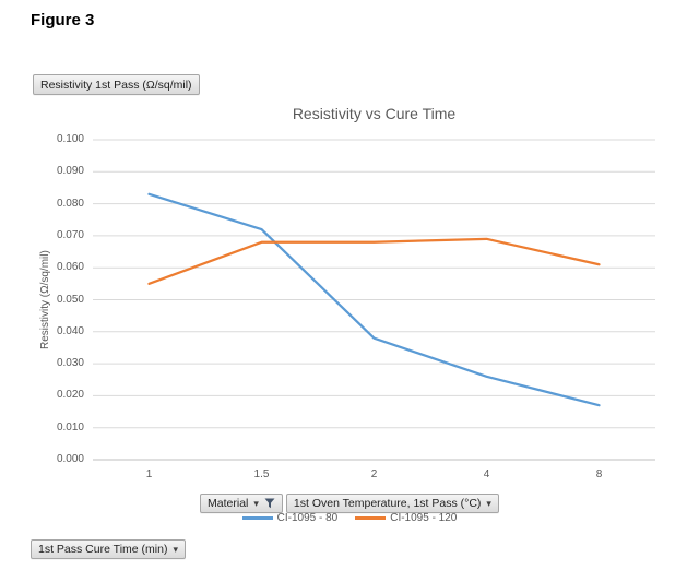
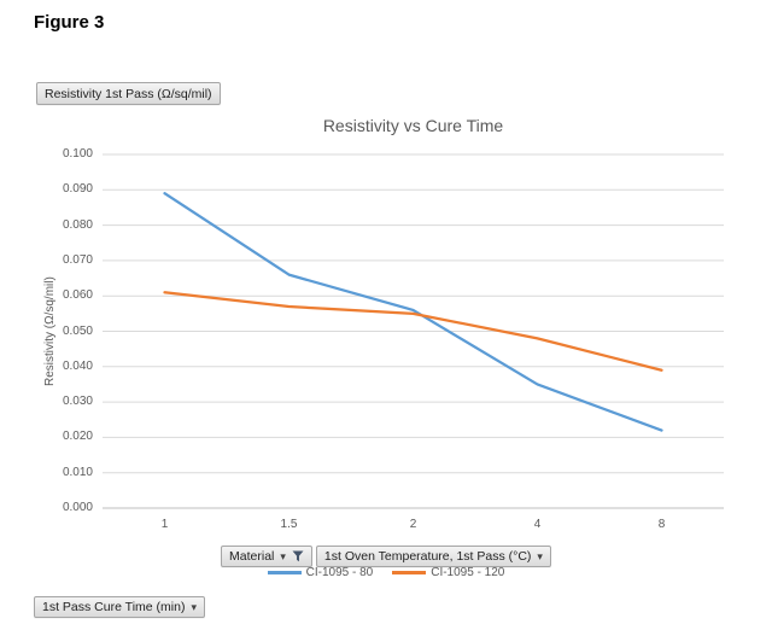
CI-1095 - 80/1: 0.083 -> 0.089
CI-1095 - 120/1: 0.055 -> 0.061
CI-1095 - 80/1.5: 0.072 -> 0.066
CI-1095 - 120/1.5: 0.068 -> 0.057
CI-1095 - 80/2: 0.038 -> 0.056
CI-1095 - 120/2: 0.068 -> 0.055
CI-1095 - 80/4: 0.026 -> 0.035
CI-1095 - 120/4: 0.069 -> 0.048
CI-1095 - 80/8: 0.017 -> 0.022
CI-1095 - 120/8: 0.061 -> 0.039
